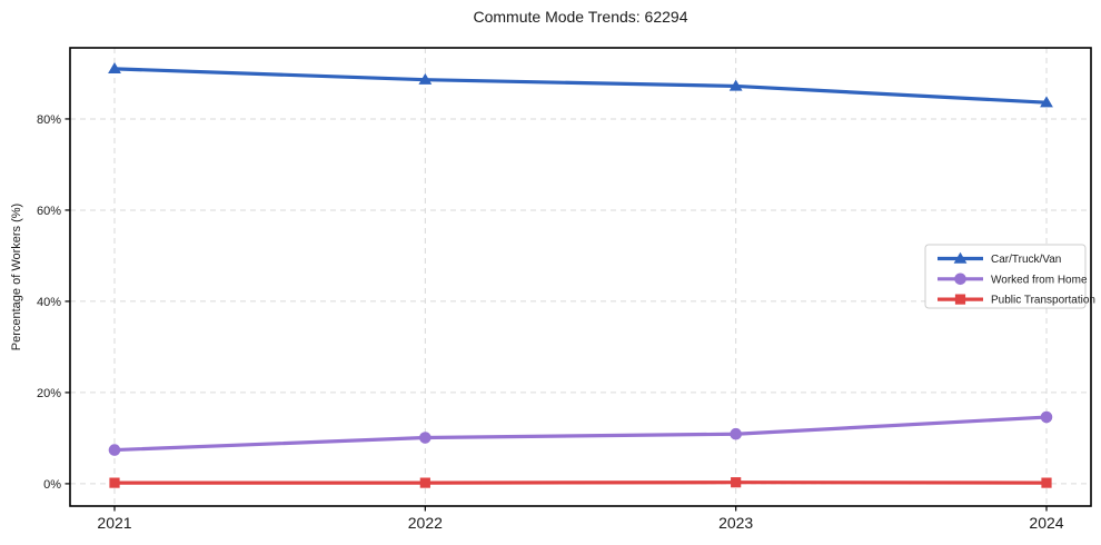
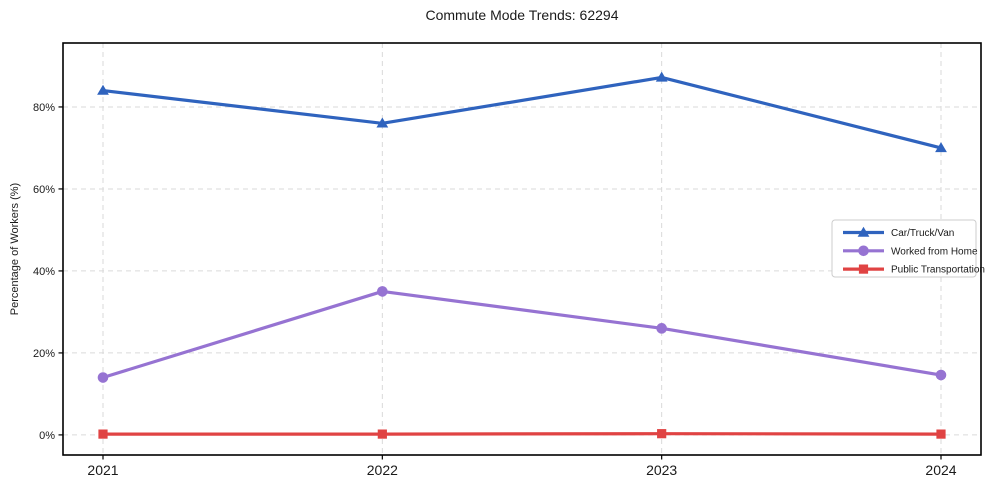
Car/Truck/Van/2021: 91% -> 84%
Worked from Home/2021: 7% -> 14%
Car/Truck/Van/2022: 89% -> 76%
Worked from Home/2022: 10% -> 35%
Worked from Home/2023: 11% -> 26%
Car/Truck/Van/2024: 84% -> 70%
